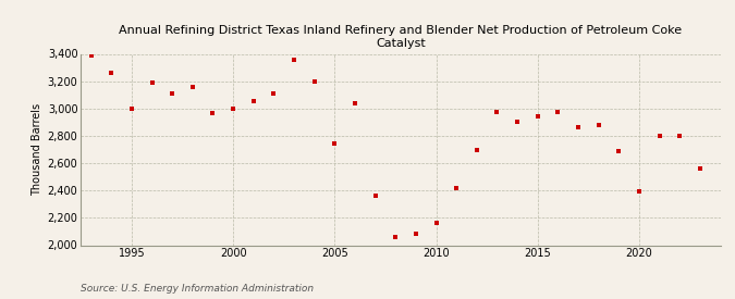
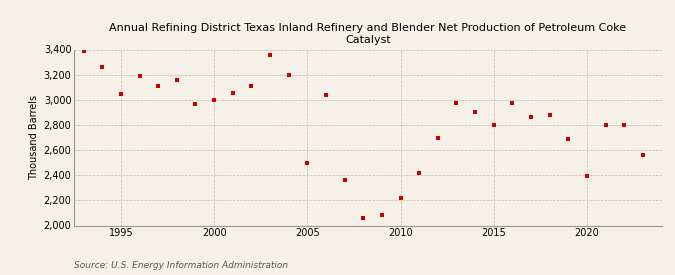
1995: 3,000 -> 3,050
2005: 2,740 -> 2,500
2010: 2,160 -> 2,220
2015: 2,940 -> 2,800
